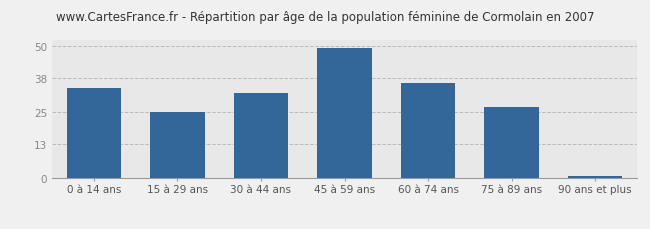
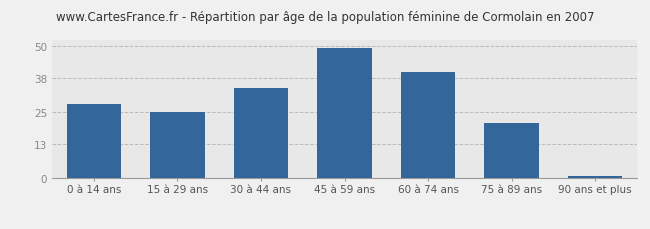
0 à 14 ans: 34 -> 28
30 à 44 ans: 32 -> 34
60 à 74 ans: 36 -> 40
75 à 89 ans: 27 -> 21
